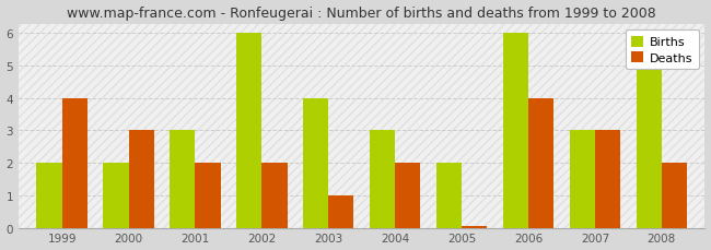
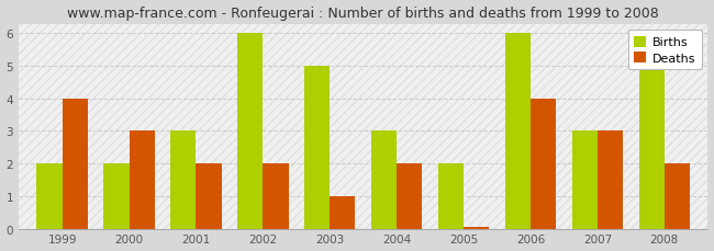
Births/2003: 4 -> 5
